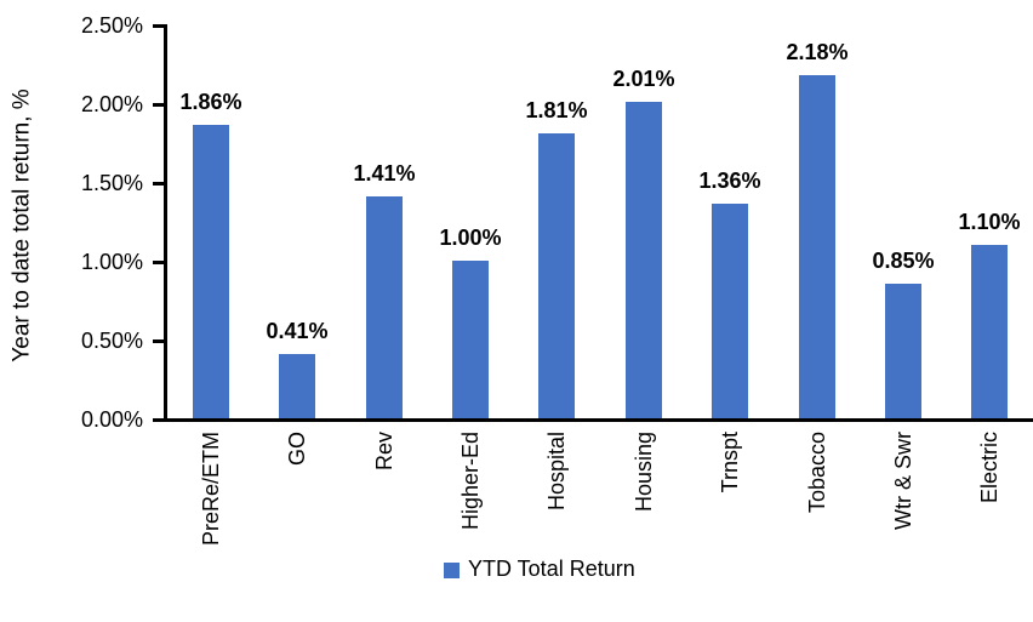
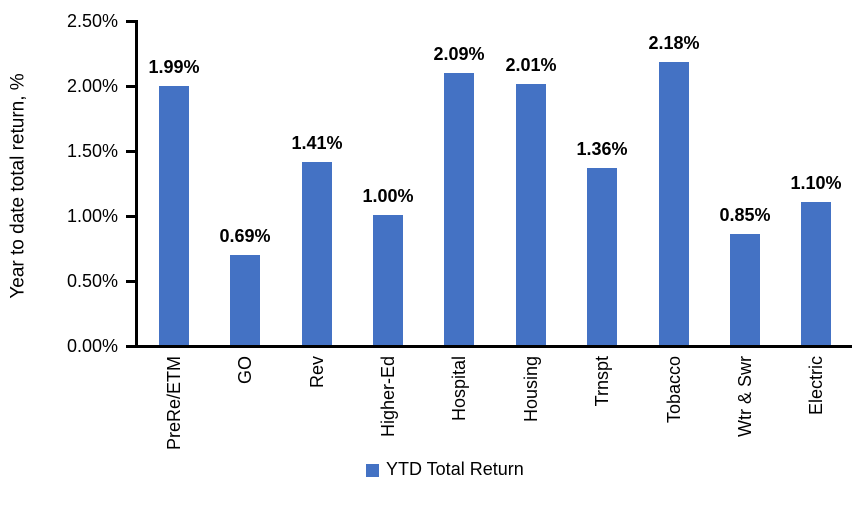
PreRe/ETM: 1.86% -> 1.99%
GO: 0.41% -> 0.69%
Hospital: 1.81% -> 2.09%
